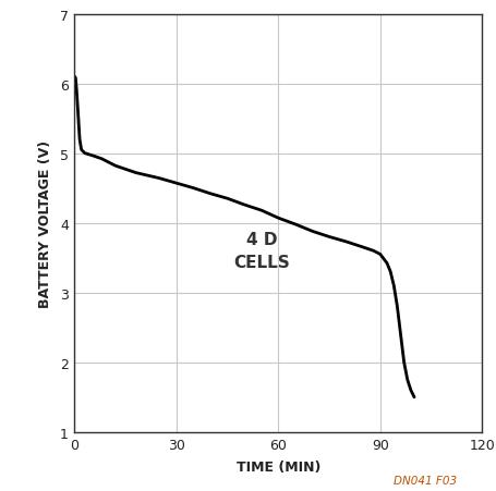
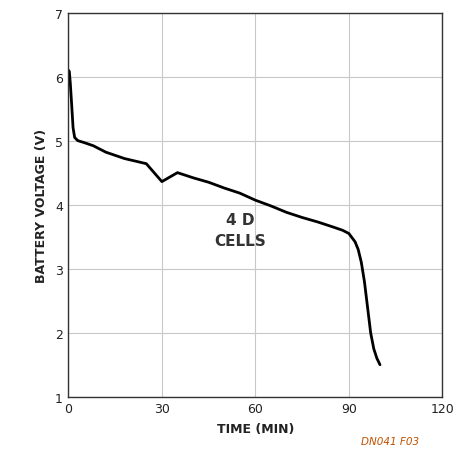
30: 4.57 -> 4.36
